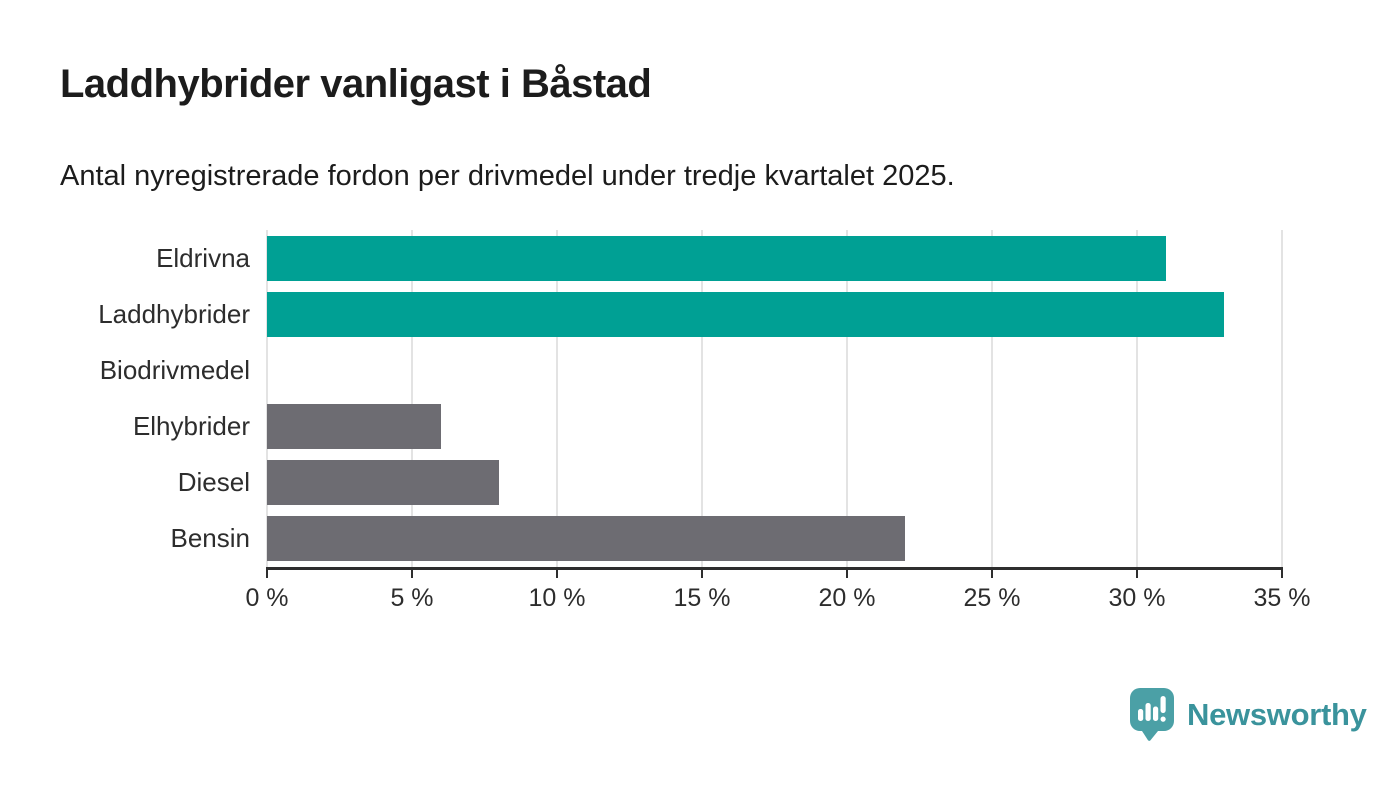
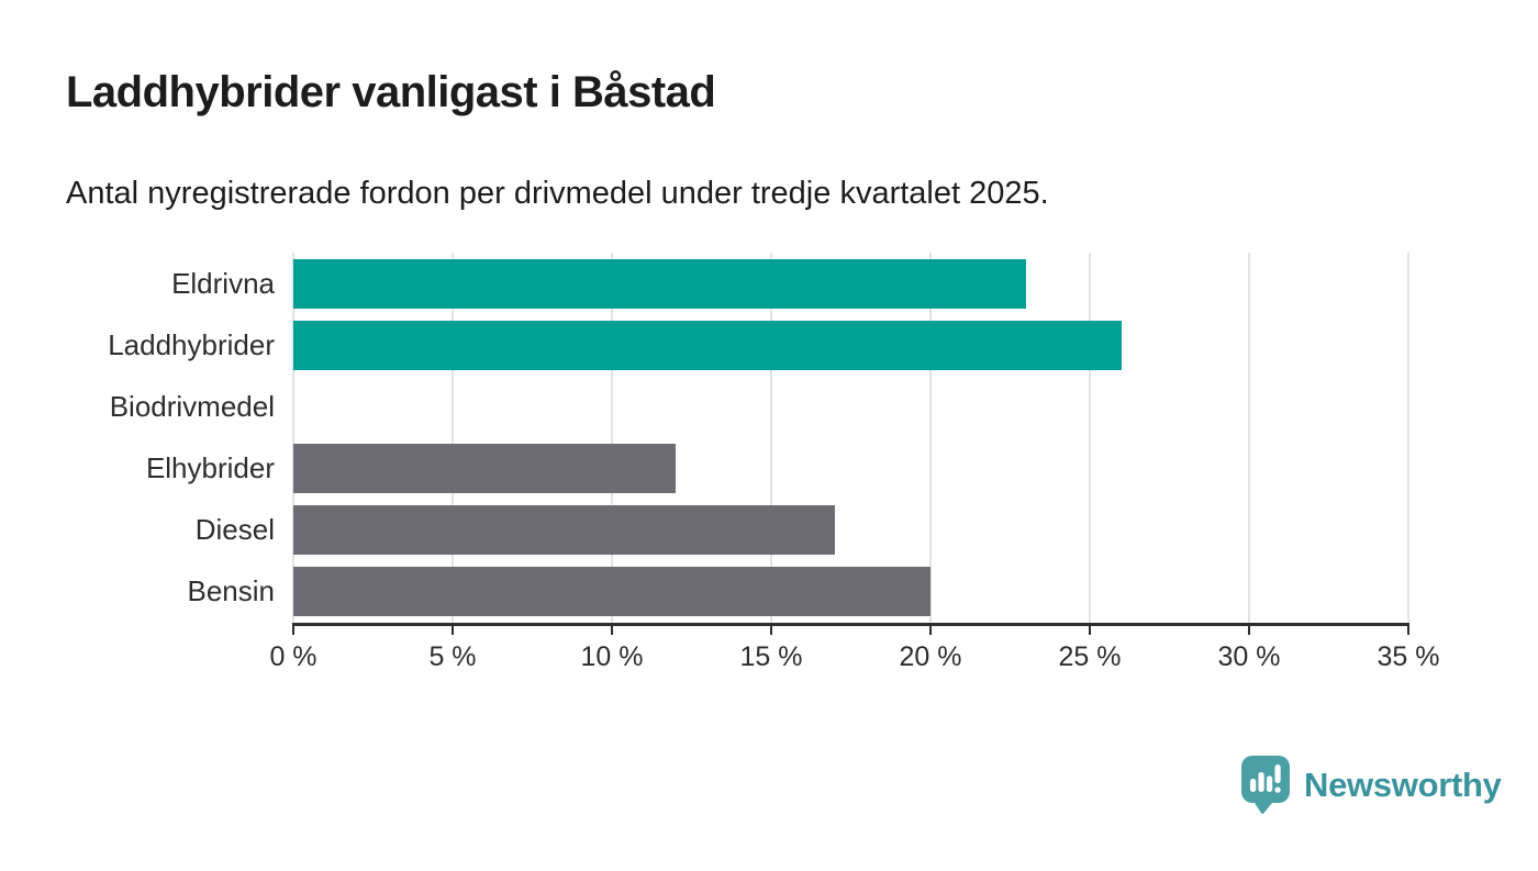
Eldrivna: 31% -> 23%
Laddhybrider: 33% -> 26%
Elhybrider: 6% -> 12%
Diesel: 8% -> 17%
Bensin: 22% -> 20%
